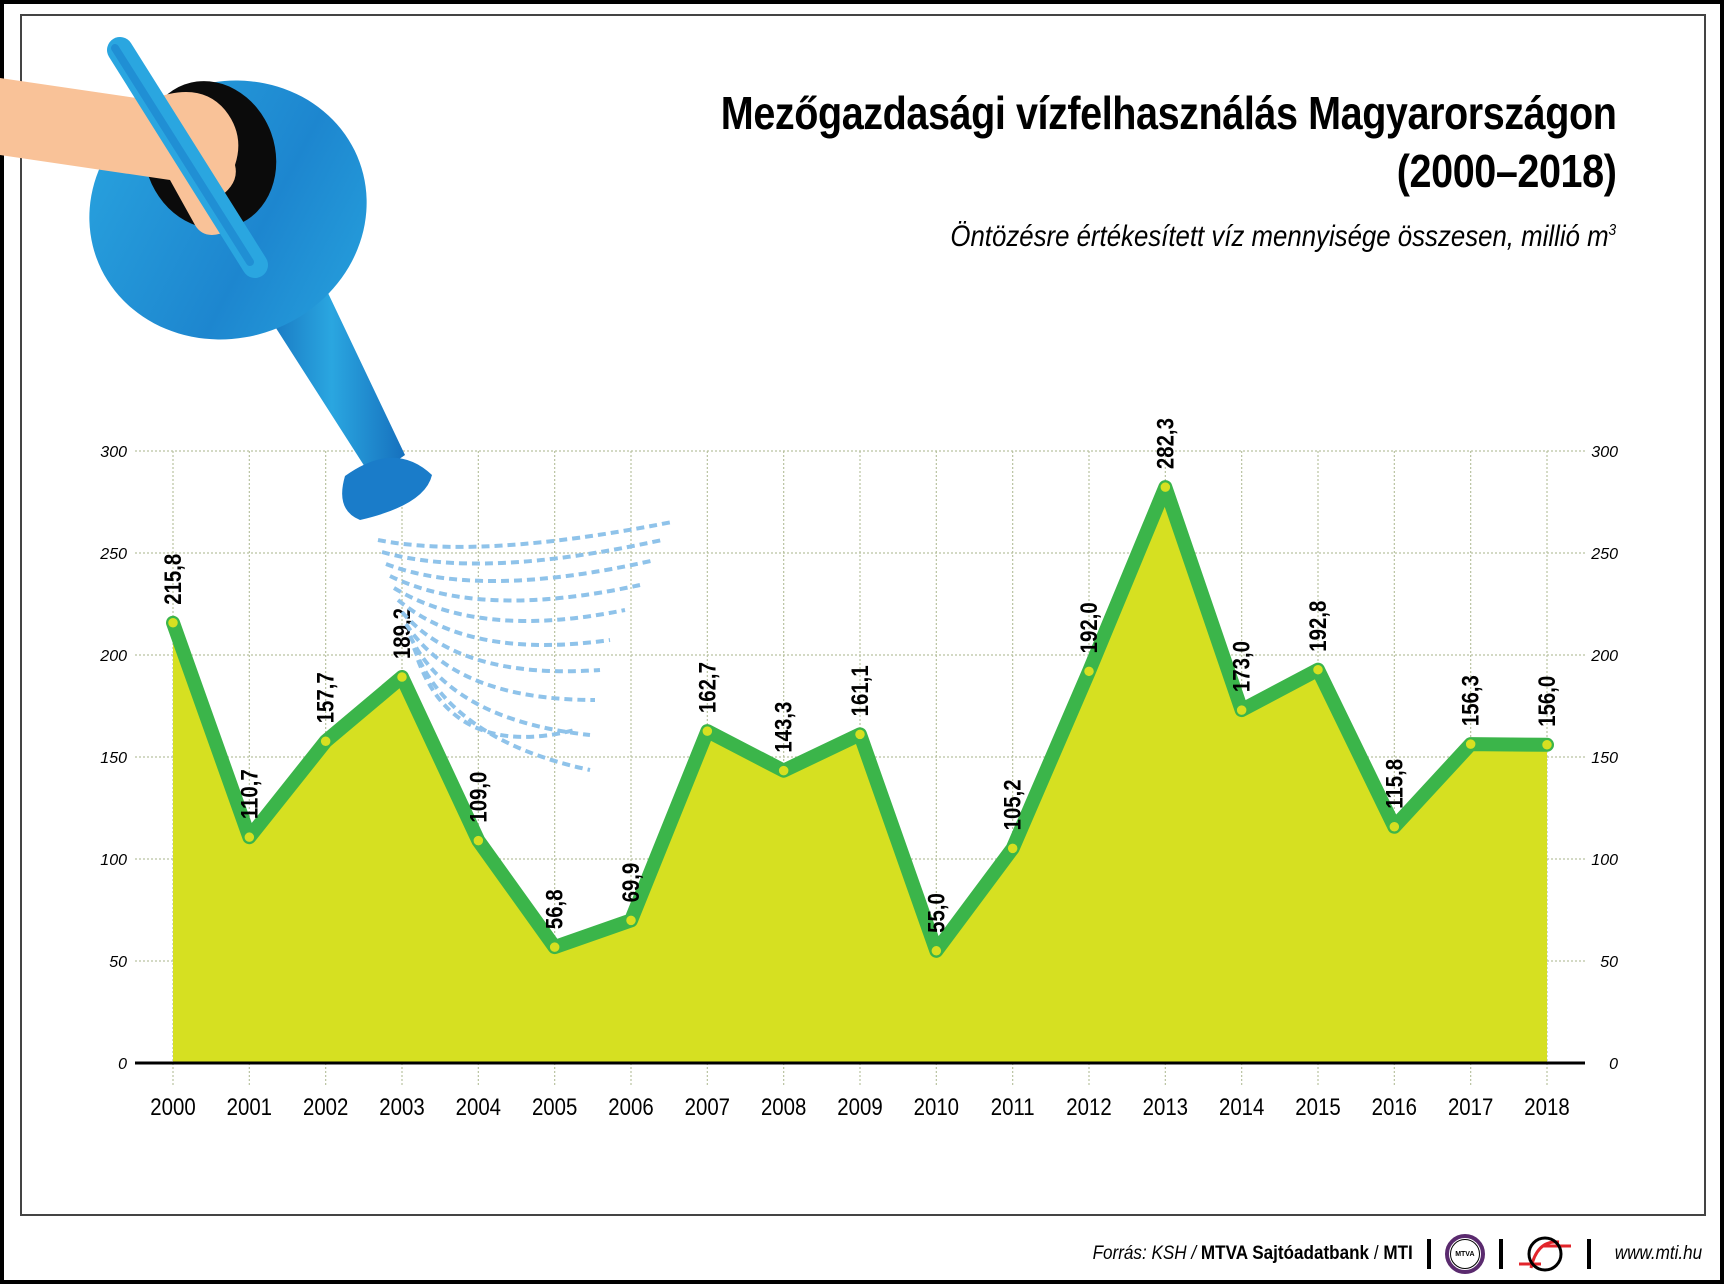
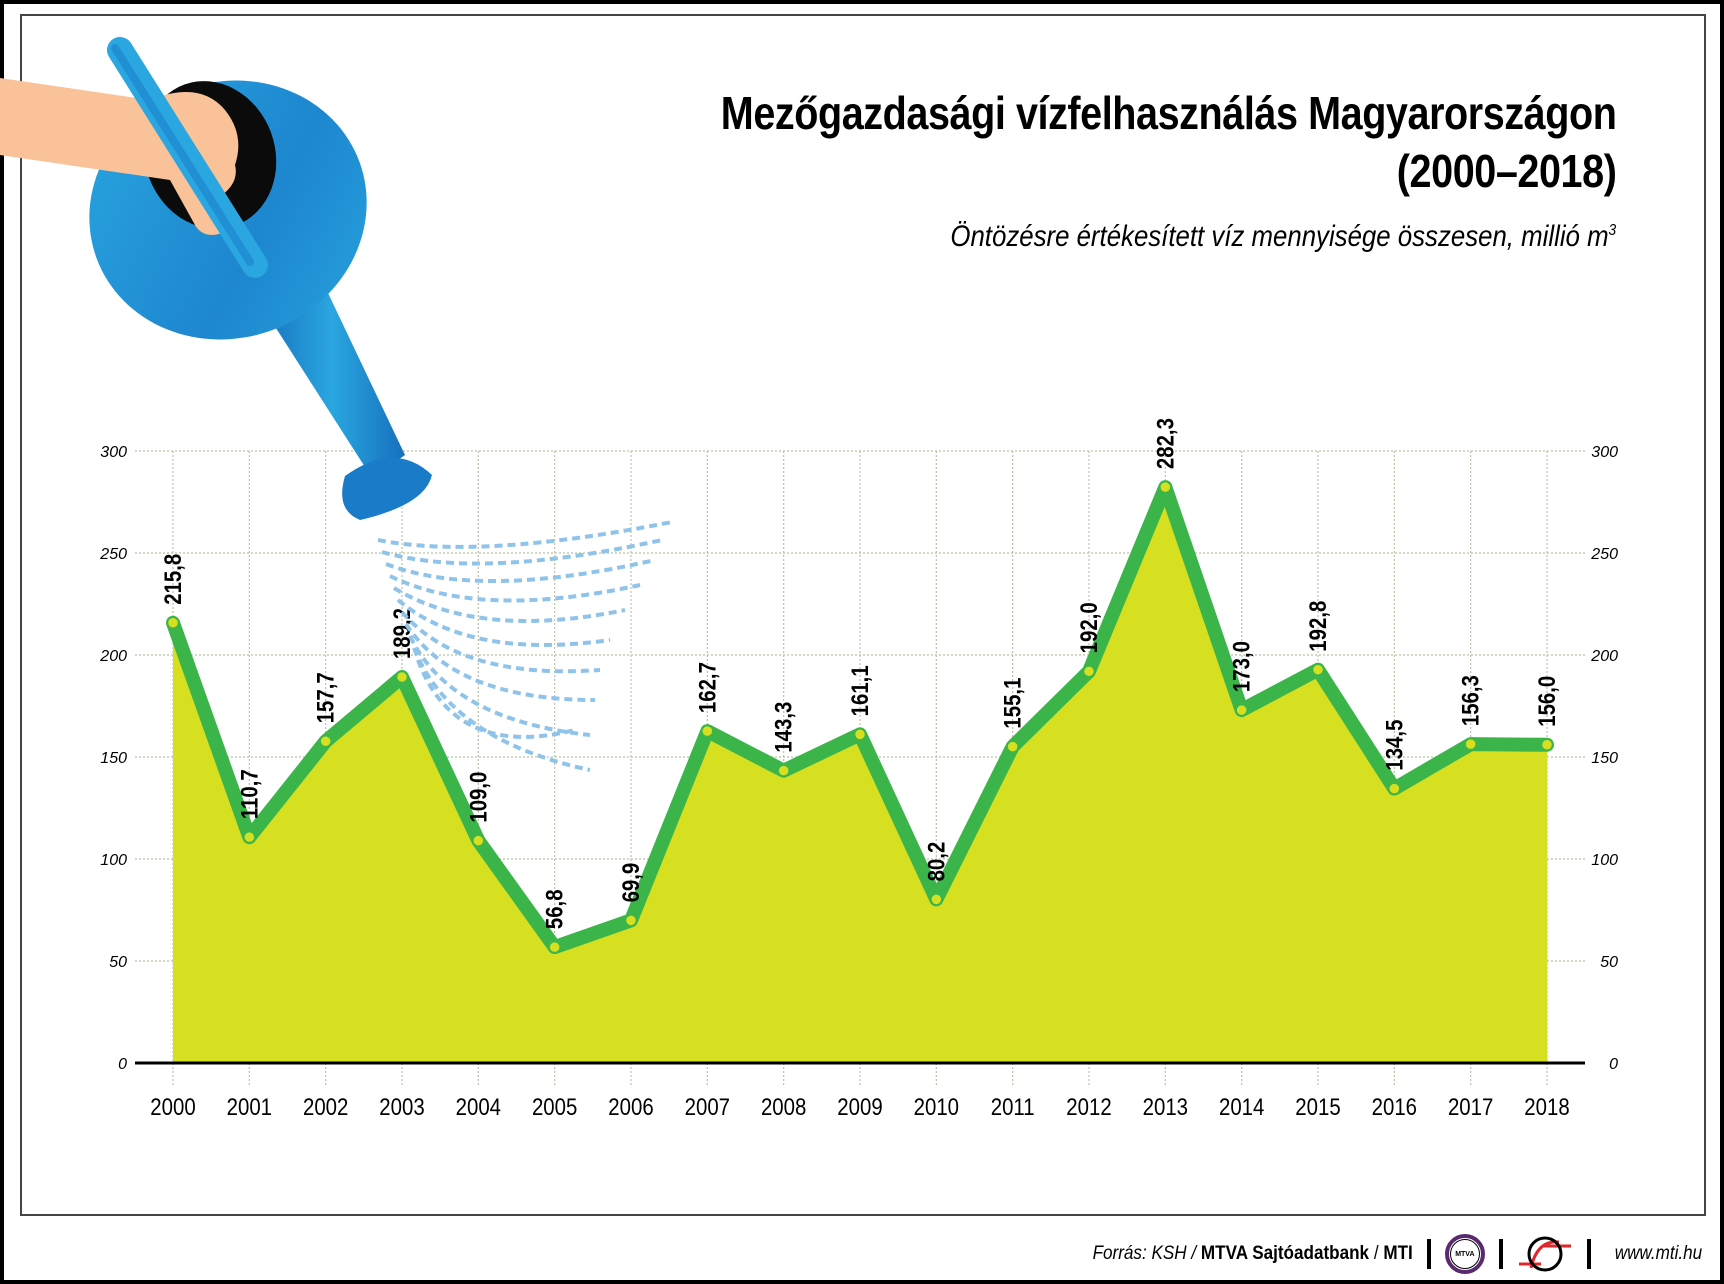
2010: 55,0 -> 80,2
2011: 105,2 -> 155,1
2016: 115,8 -> 134,5
